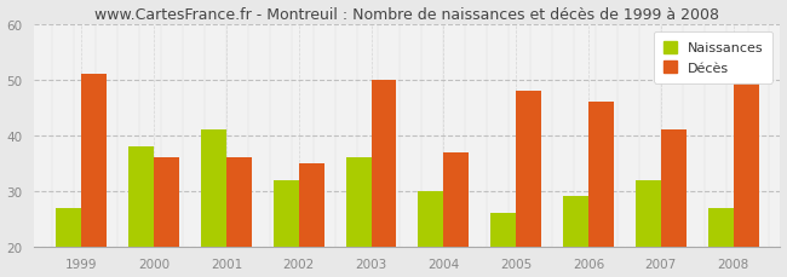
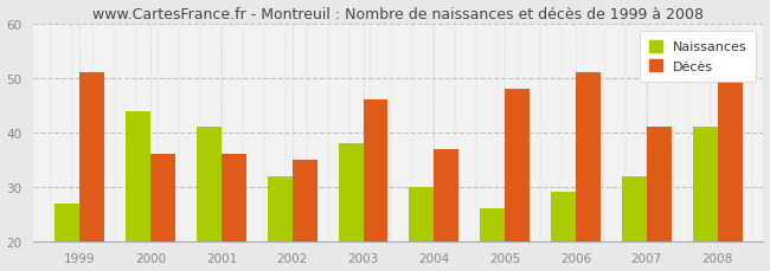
Naissances/2000: 38 -> 44
Naissances/2003: 36 -> 38
Décès/2003: 50 -> 46
Décès/2006: 46 -> 51
Naissances/2008: 27 -> 41
